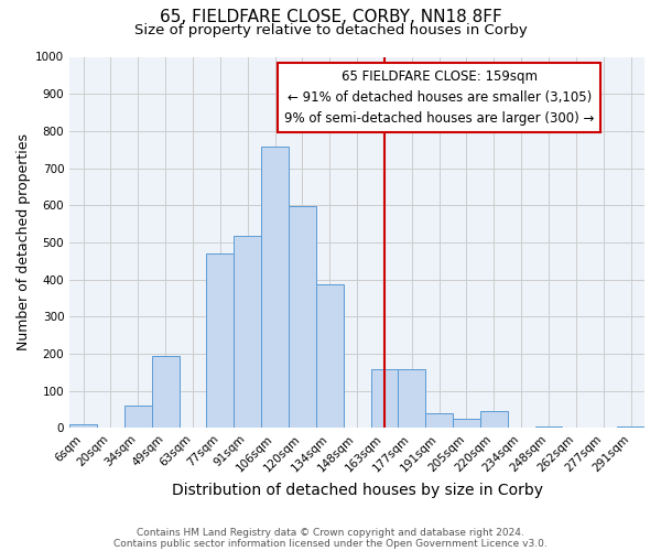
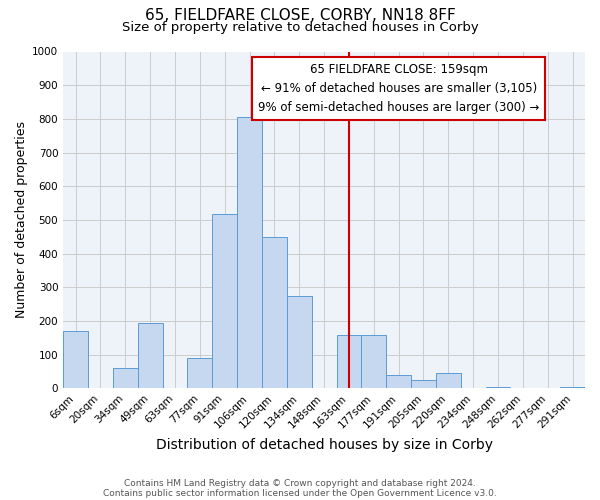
6sqm: 10 -> 170
77sqm: 470 -> 90
106sqm: 757 -> 805
120sqm: 597 -> 450
134sqm: 387 -> 275
